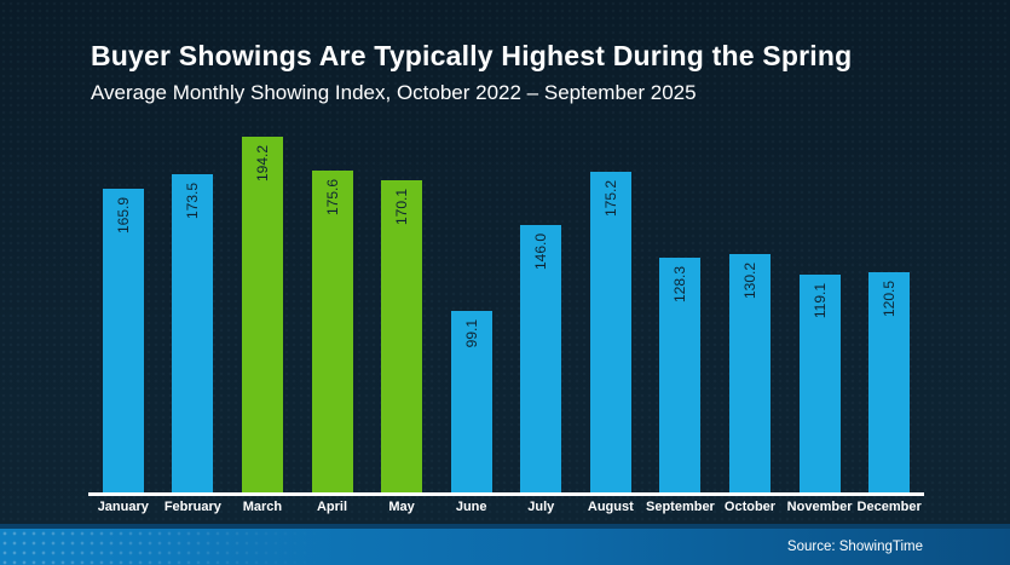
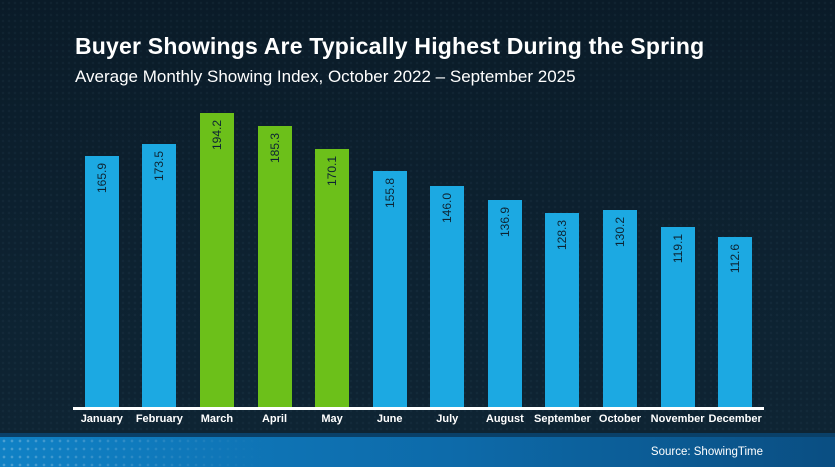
April: 175.6 -> 185.3
June: 99.1 -> 155.8
August: 175.2 -> 136.9
December: 120.5 -> 112.6
